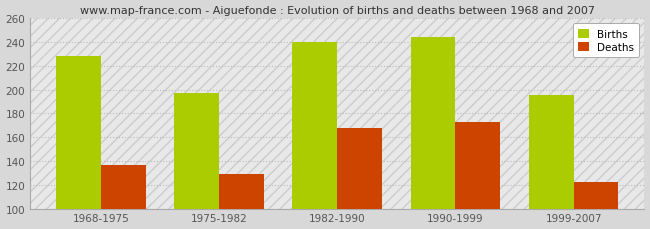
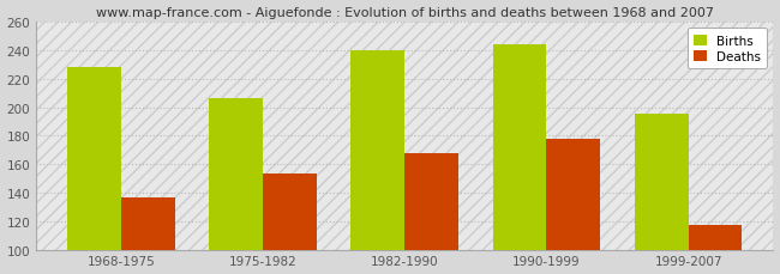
Births/1975-1982: 197 -> 206
Deaths/1975-1982: 129 -> 153
Deaths/1990-1999: 173 -> 178
Deaths/1999-2007: 122 -> 117
